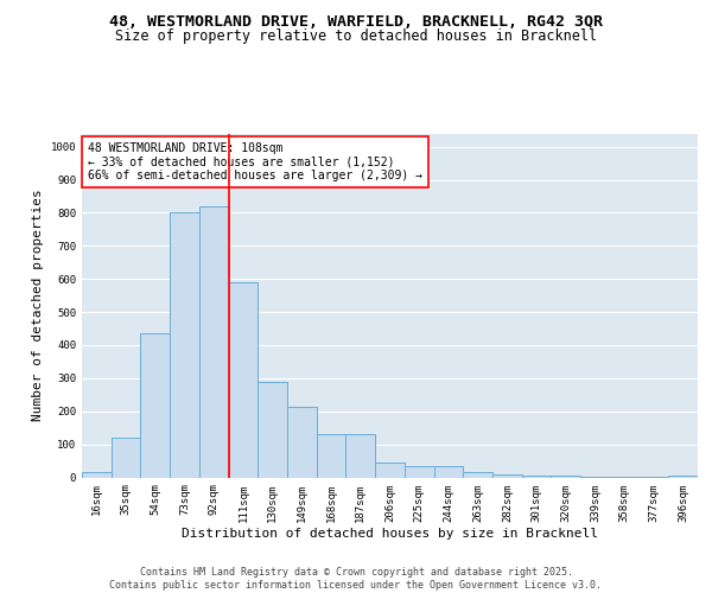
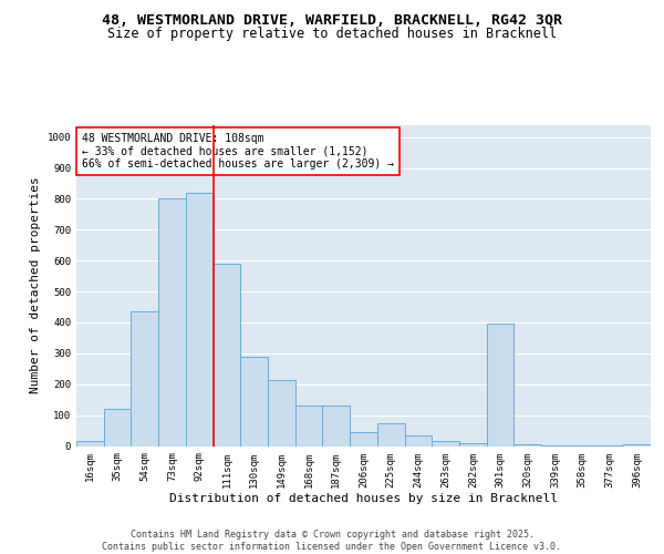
225sqm: 35 -> 75
301sqm: 5 -> 395
